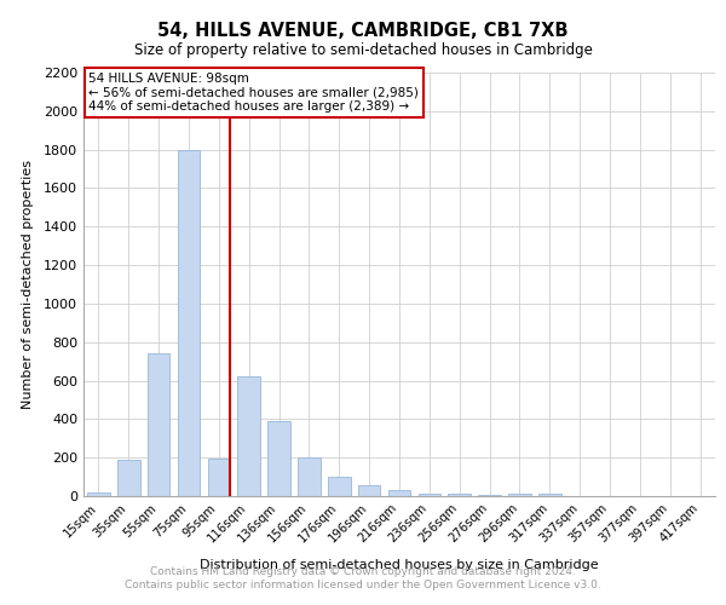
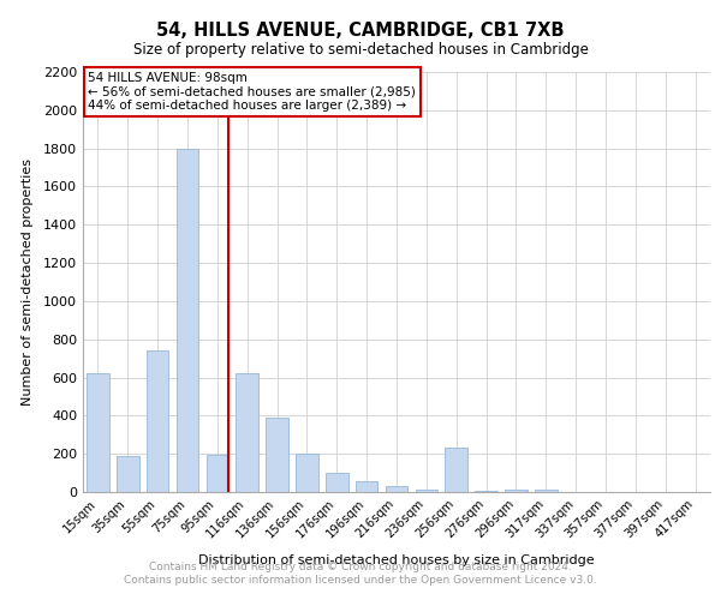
15sqm: 20 -> 620
256sqm: 10 -> 230
